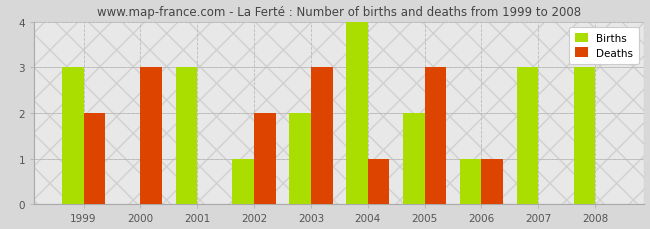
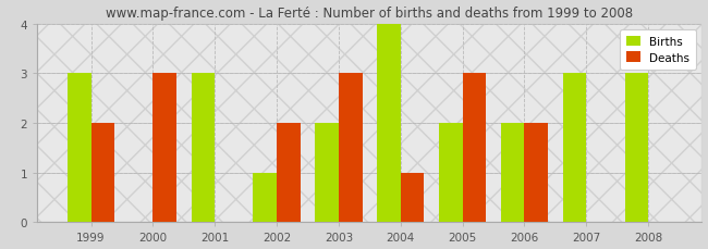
Births/2006: 1 -> 2
Deaths/2006: 1 -> 2
